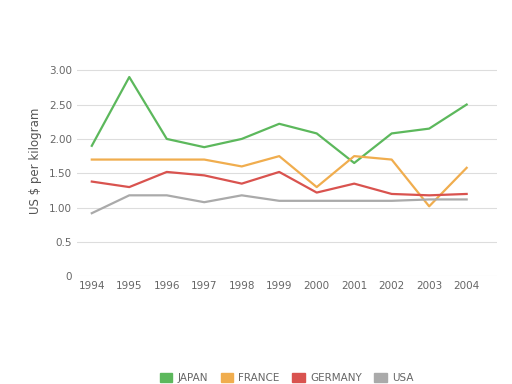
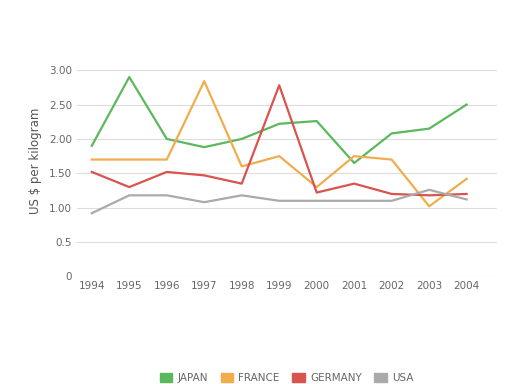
GERMANY/1994: 1.38 -> 1.52
FRANCE/1997: 1.70 -> 2.84
GERMANY/1999: 1.52 -> 2.78
JAPAN/2000: 2.08 -> 2.26
USA/2003: 1.12 -> 1.26
FRANCE/2004: 1.58 -> 1.42
